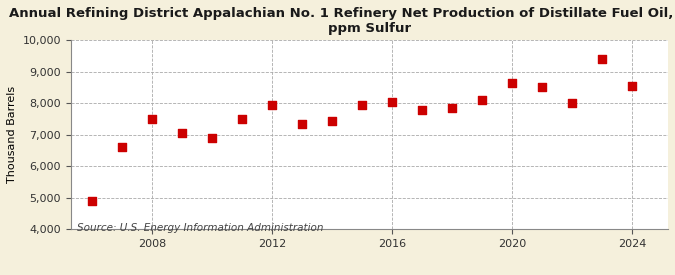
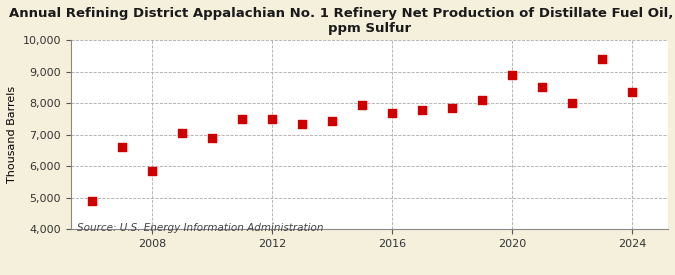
2008: 7,500 -> 5,850
2012: 7,950 -> 7,500
2016: 8,050 -> 7,700
2020: 8,650 -> 8,900
2024: 8,550 -> 8,350
